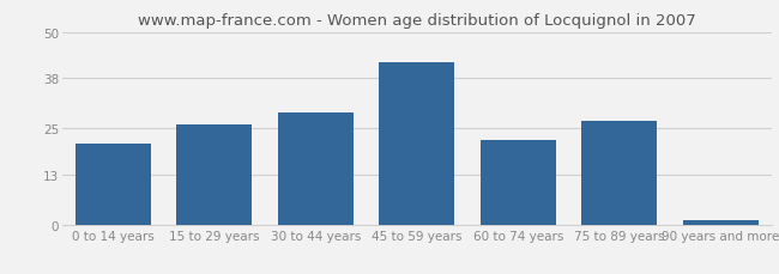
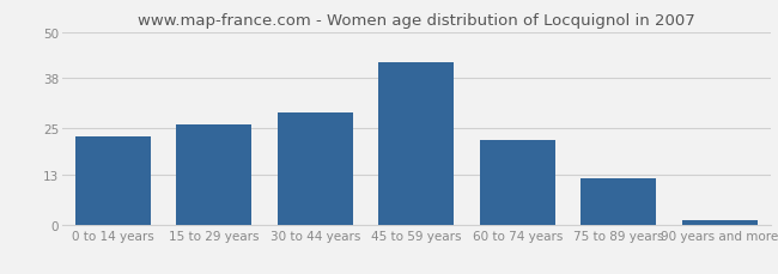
0 to 14 years: 21 -> 23
75 to 89 years: 27 -> 12
